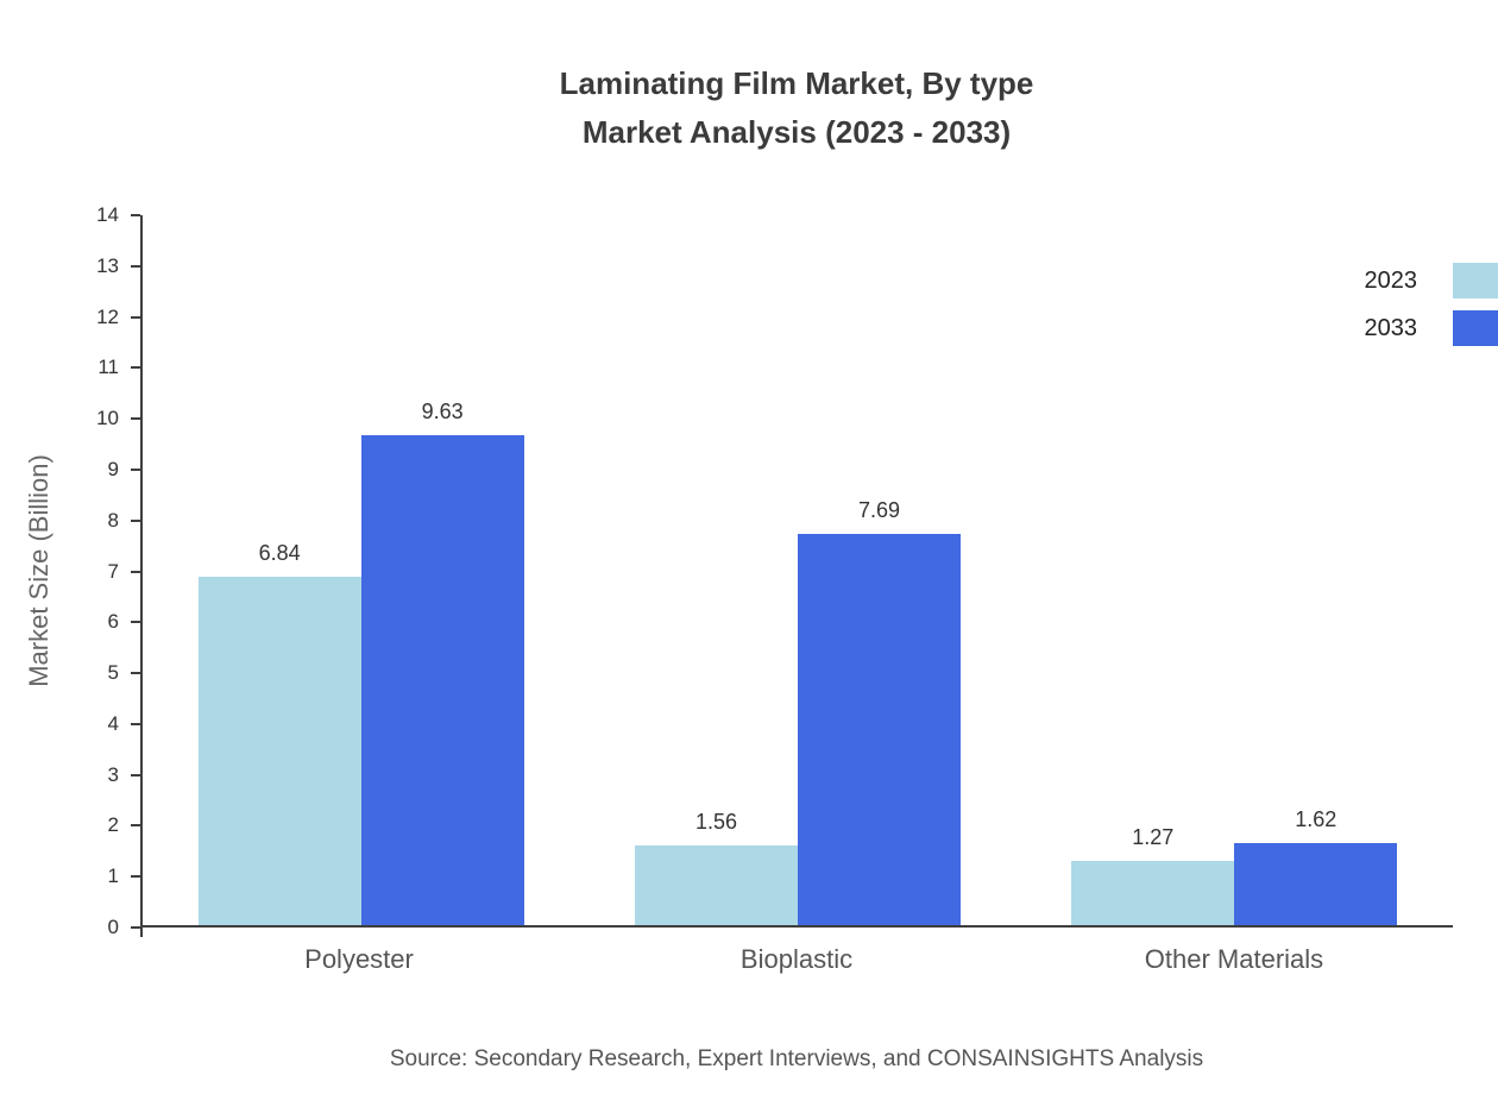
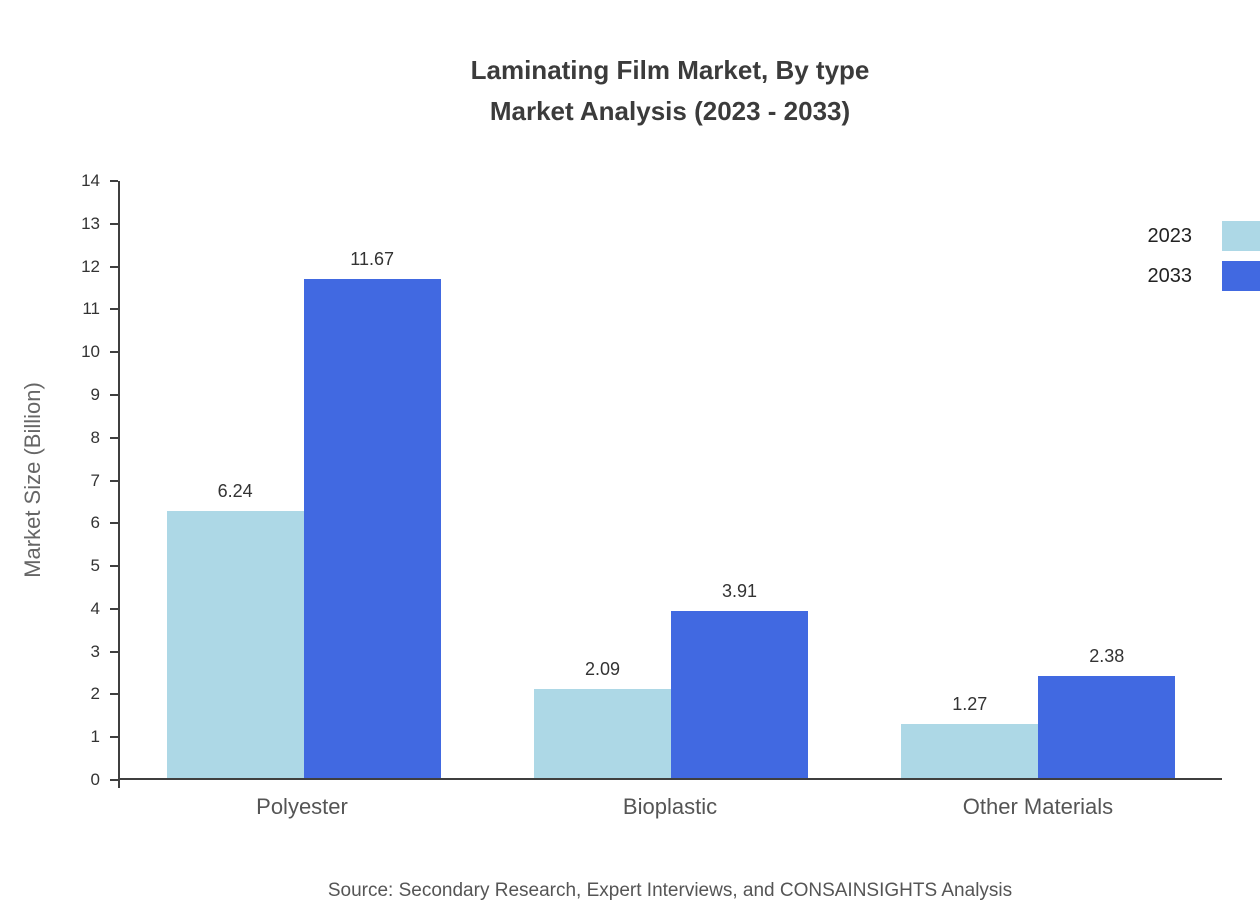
2023/Polyester: 6.84 -> 6.24
2033/Polyester: 9.63 -> 11.67
2023/Bioplastic: 1.56 -> 2.09
2033/Bioplastic: 7.69 -> 3.91
2033/Other Materials: 1.62 -> 2.38
